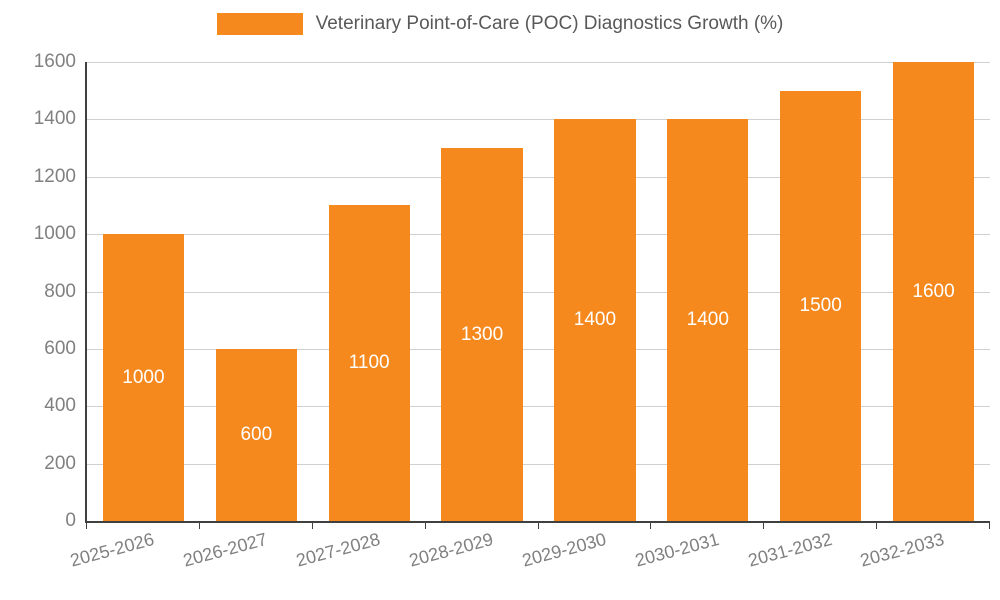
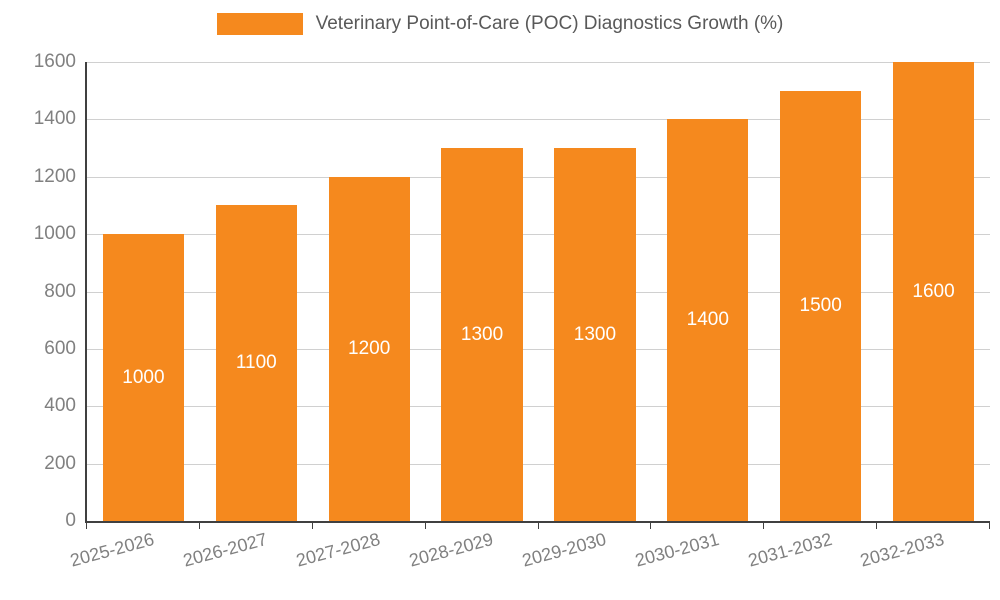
2026-2027: 600 -> 1100
2027-2028: 1100 -> 1200
2029-2030: 1400 -> 1300
